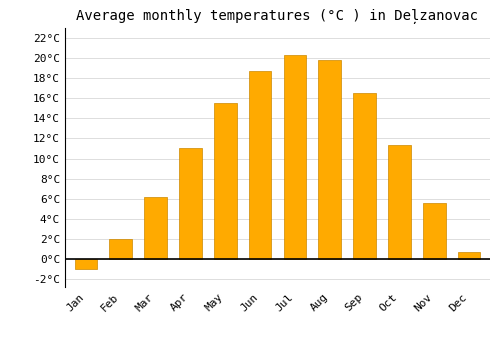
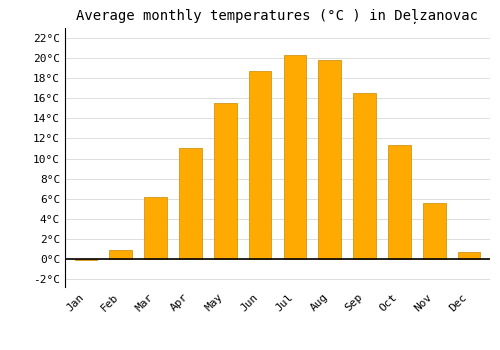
Jan: -1.0°C -> -0.1°C
Feb: 2.0°C -> 0.9°C
